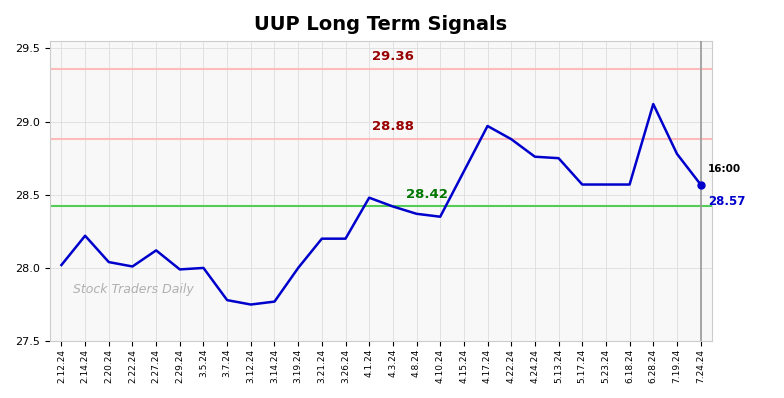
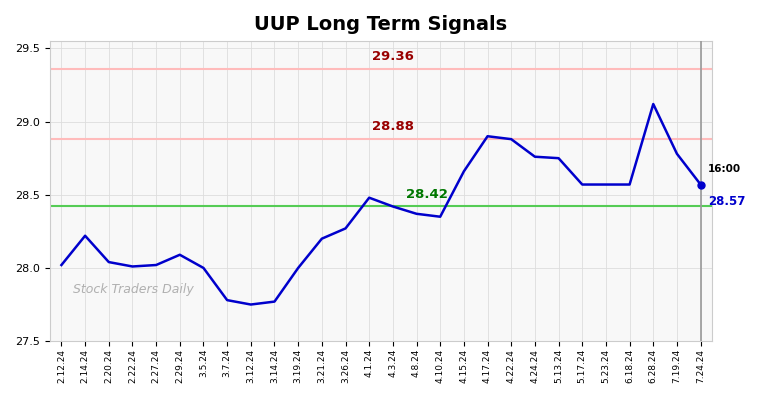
2.27.24: 28.12 -> 28.02
2.29.24: 27.99 -> 28.09
3.26.24: 28.20 -> 28.27
4.17.24: 28.97 -> 28.90
